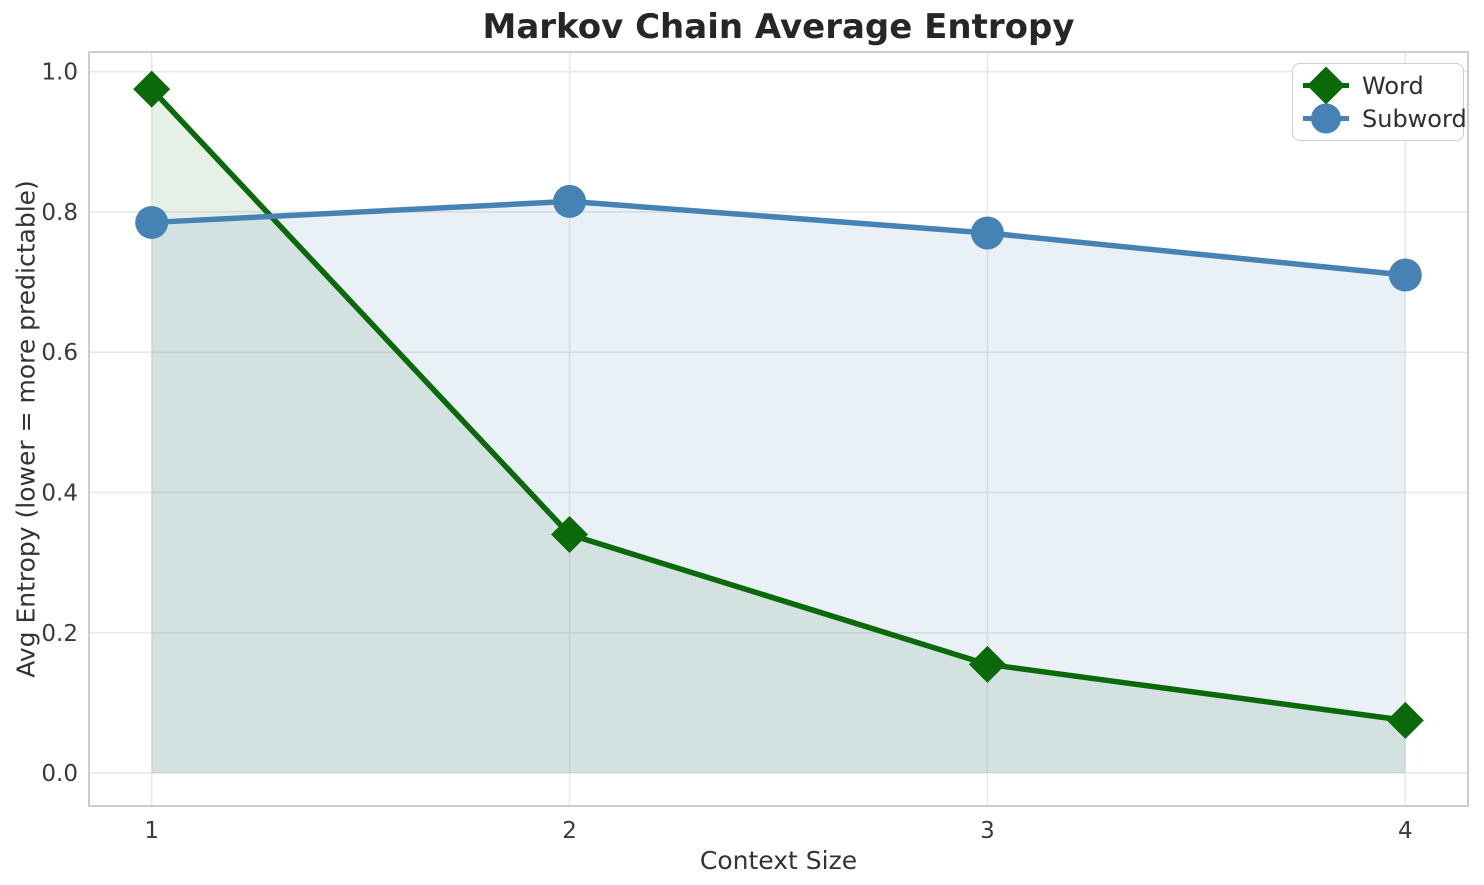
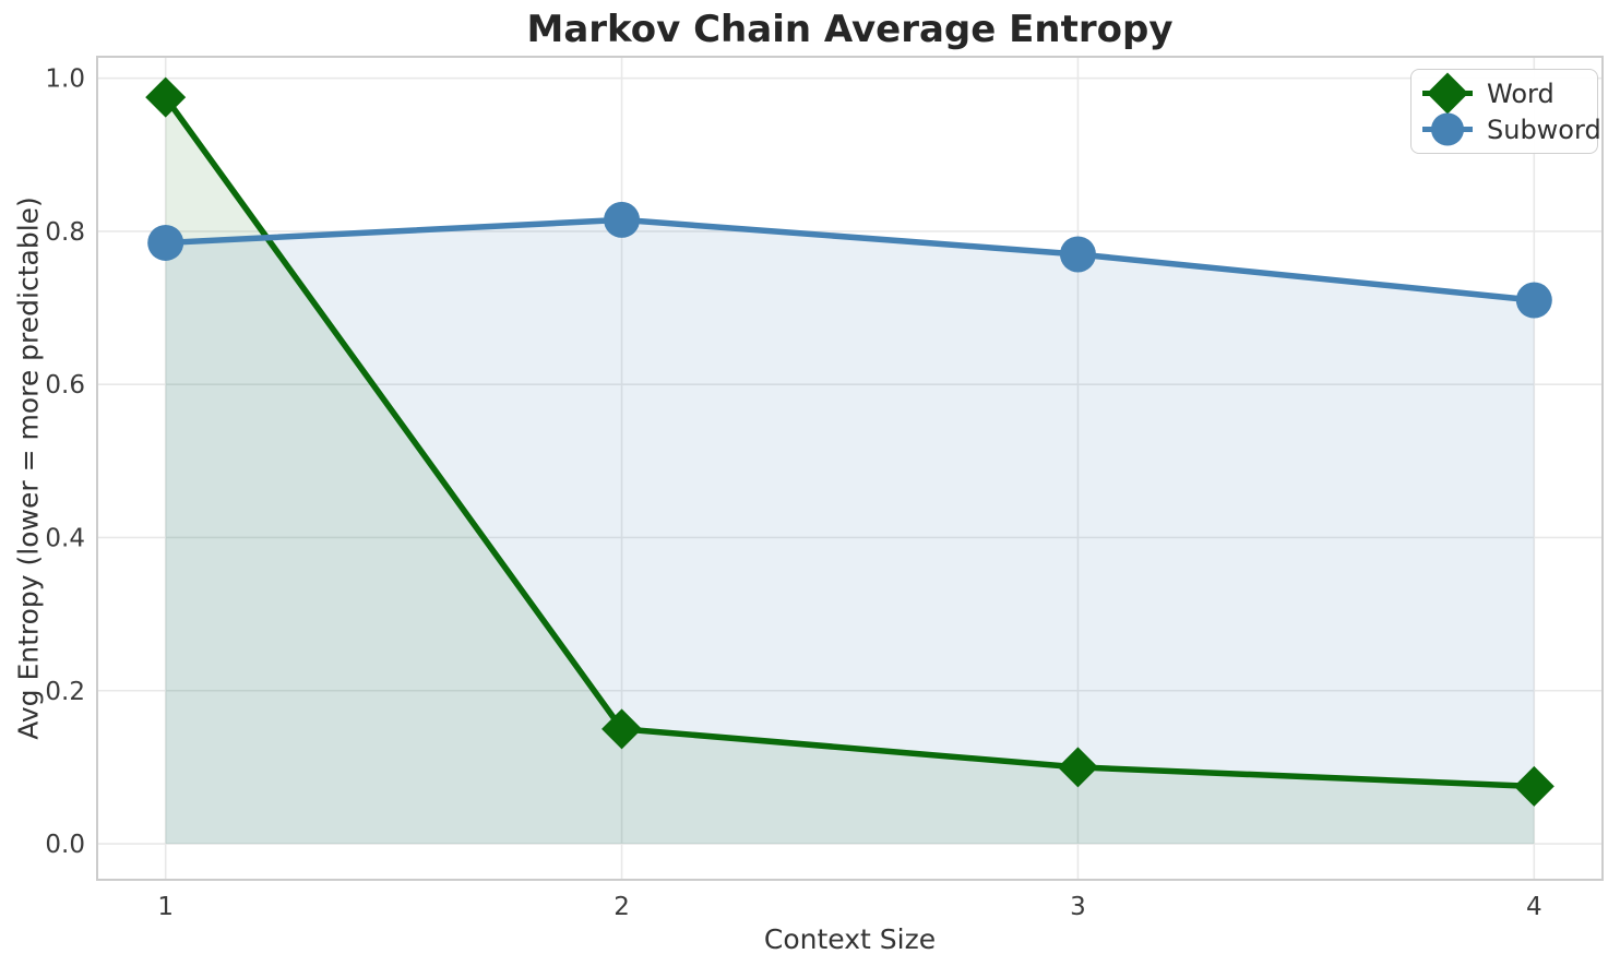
Word/2: 0.34 -> 0.15
Word/3: 0.15 -> 0.10
